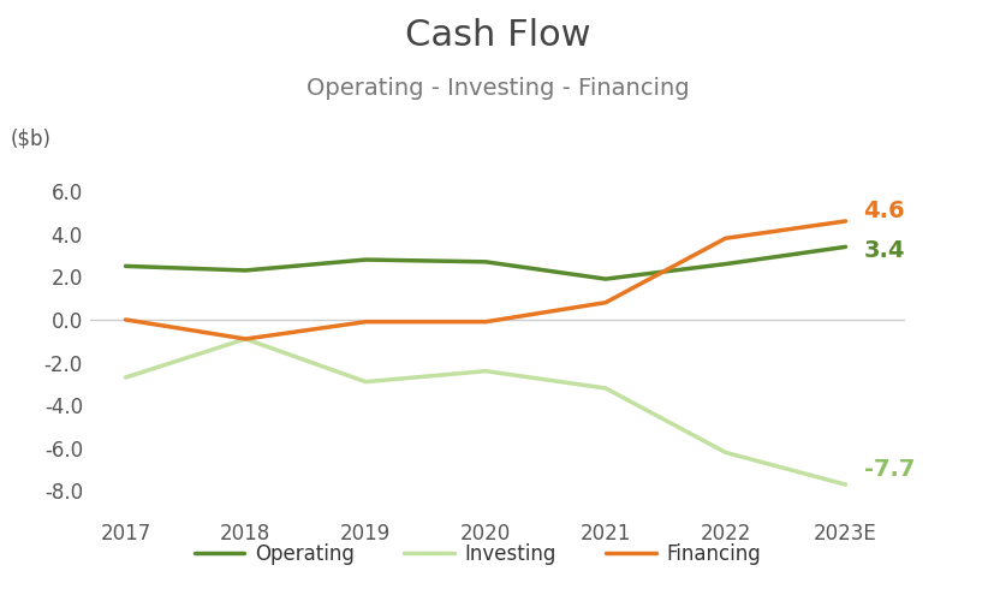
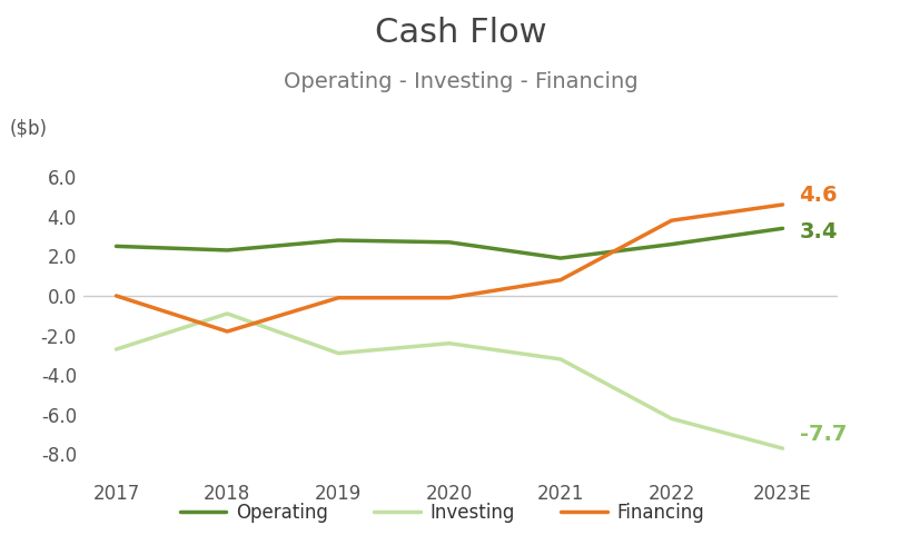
Financing/2018: -0.9 -> -1.8
